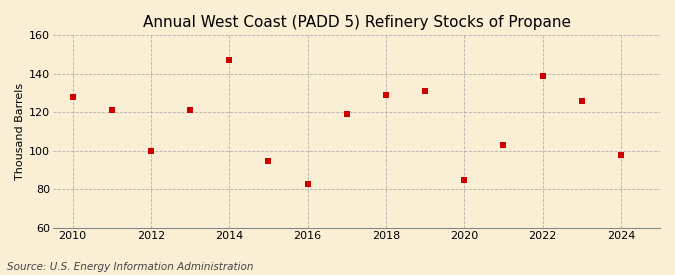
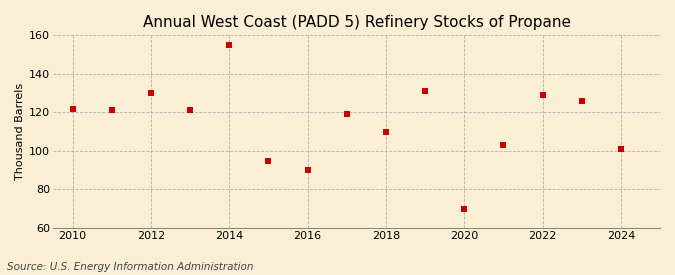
2010: 128 -> 122
2012: 100 -> 130
2014: 147 -> 155
2016: 83 -> 90
2018: 129 -> 110
2020: 85 -> 70
2022: 139 -> 129
2024: 98 -> 101
